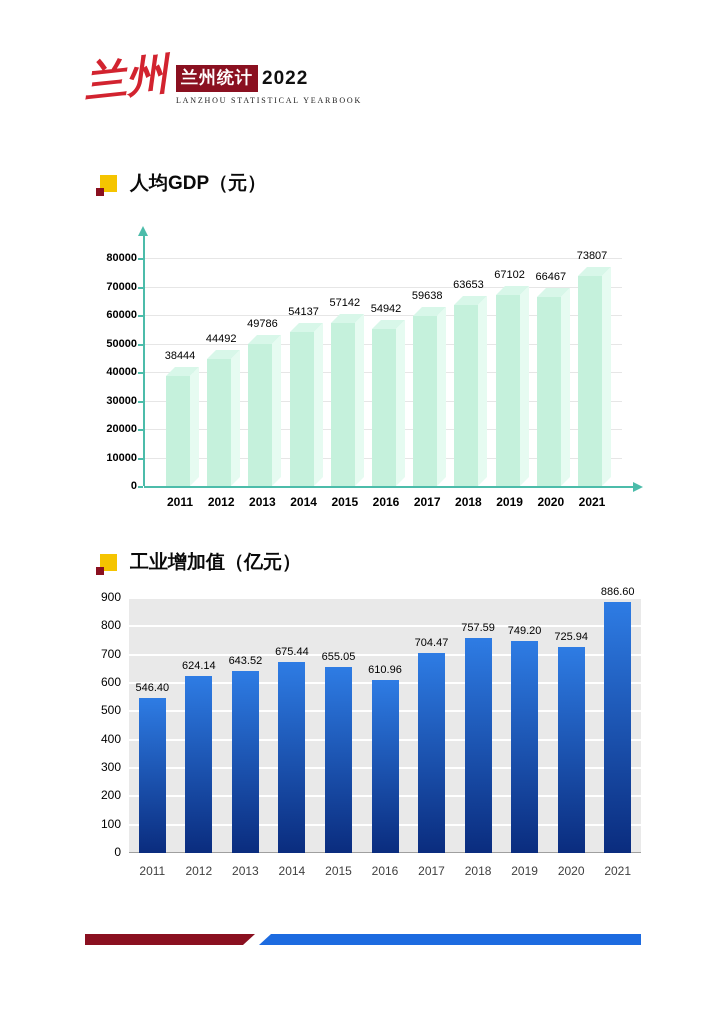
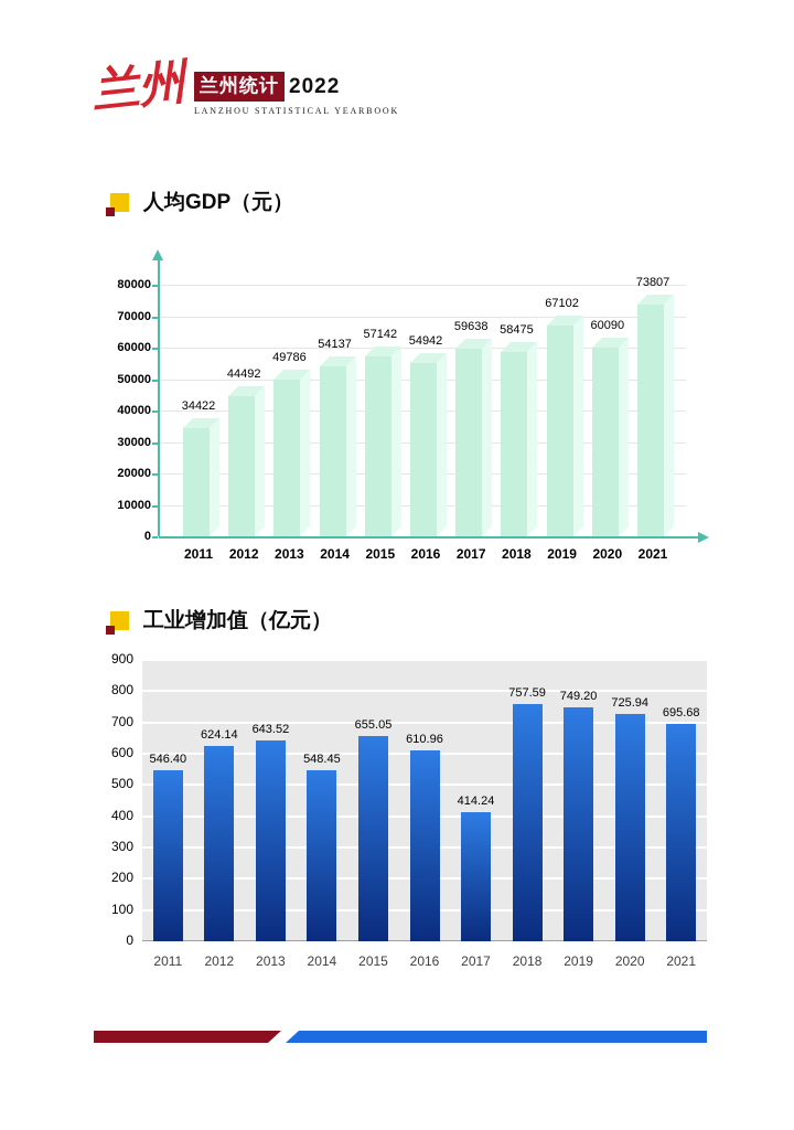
人均GDP（元）/2011: 38444 -> 34422
人均GDP（元）/2018: 63653 -> 58475
人均GDP（元）/2020: 66467 -> 60090
工业增加值（亿元）/2014: 675.44 -> 548.45
工业增加值（亿元）/2017: 704.47 -> 414.24
工业增加值（亿元）/2021: 886.60 -> 695.68
